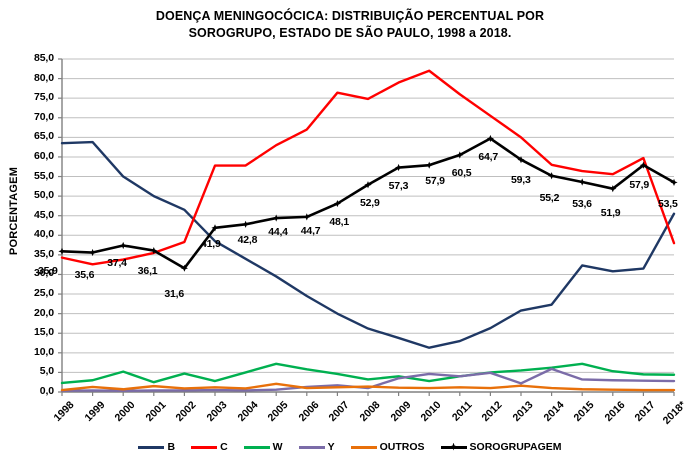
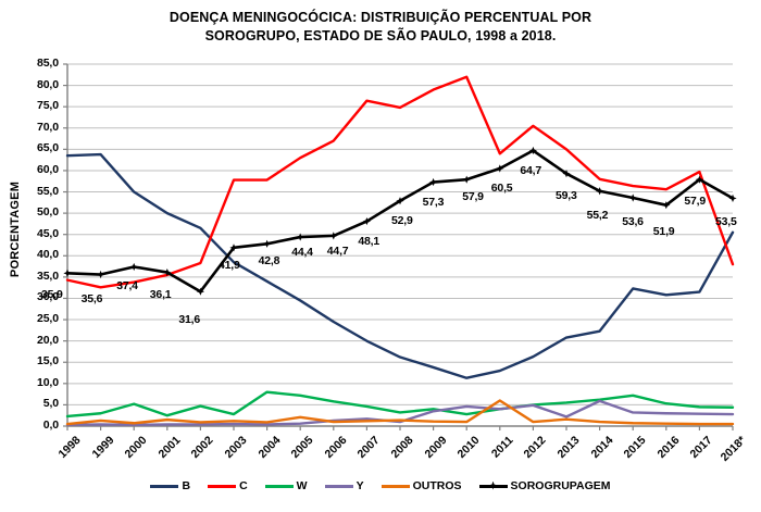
W/2004: 5 -> 8
C/2011: 76 -> 64
OUTROS/2011: 1 -> 6
